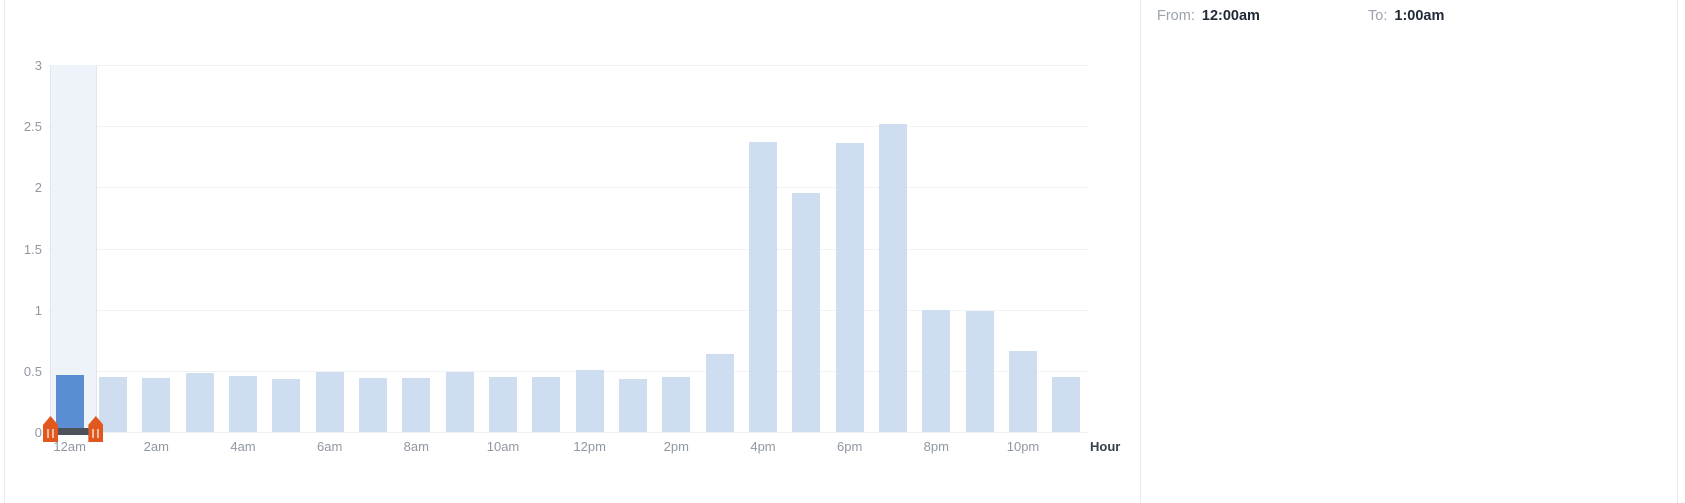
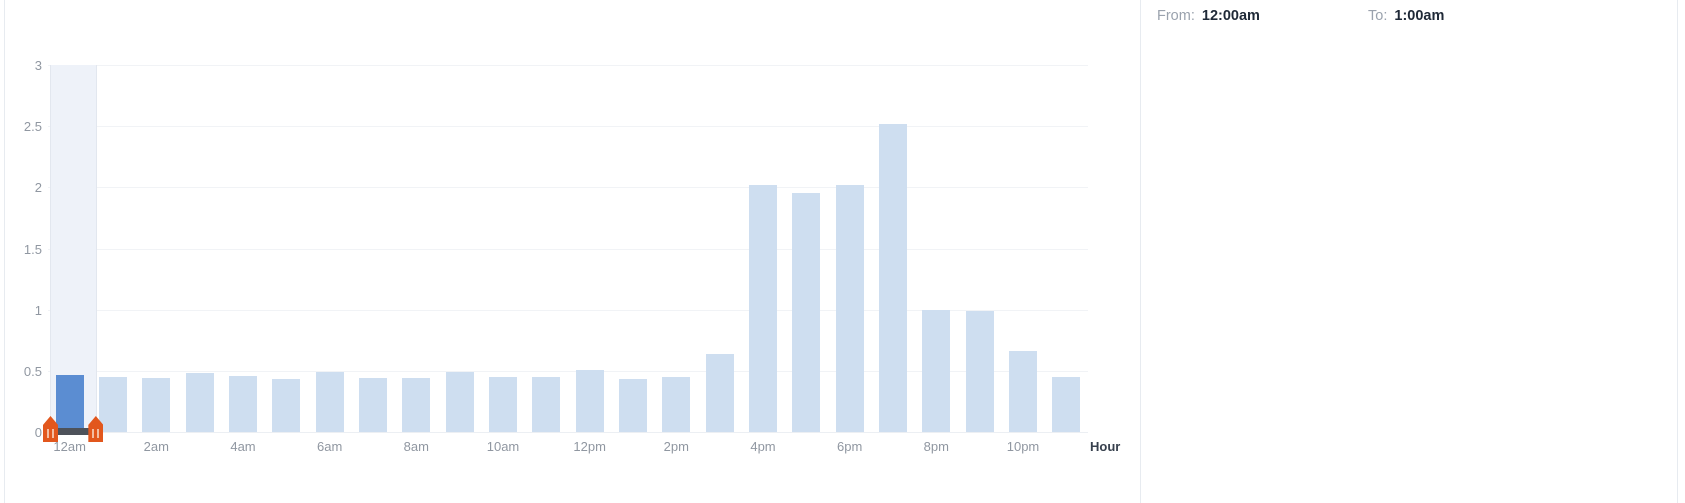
4pm: 2.37 -> 2.02
6pm: 2.36 -> 2.02
